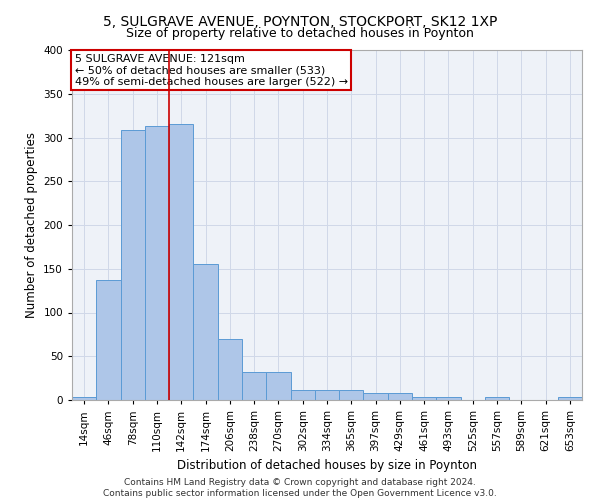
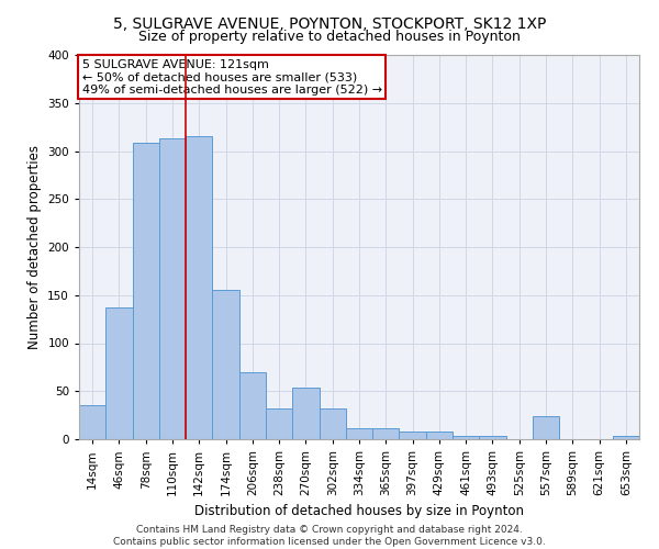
14sqm: 4 -> 36
270sqm: 32 -> 54
302sqm: 11 -> 32
557sqm: 3 -> 24
